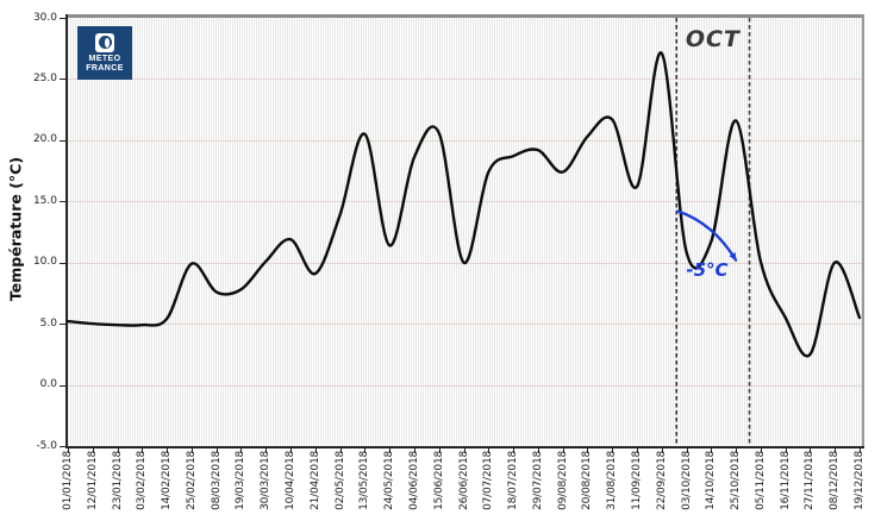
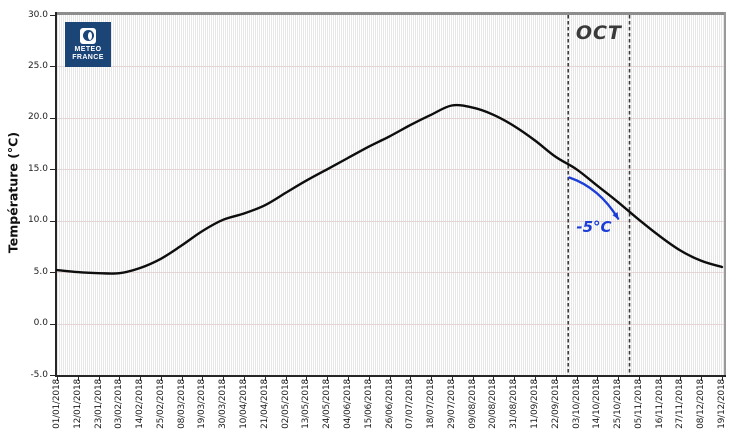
25/02/2018: 9.9 -> 6.3
19/03/2018: 7.8 -> 9.0
10/04/2018: 11.9 -> 10.7
21/04/2018: 9.1 -> 11.5
02/05/2018: 13.9 -> 12.7
13/05/2018: 20.5 -> 13.9
24/05/2018: 11.4 -> 15.0
04/06/2018: 18.6 -> 16.1
15/06/2018: 20.6 -> 17.2
26/06/2018: 10.0 -> 18.2
07/07/2018: 17.4 -> 19.3
18/07/2018: 18.7 -> 20.3
29/07/2018: 19.2 -> 21.2
09/08/2018: 17.4 -> 21.0
31/08/2018: 21.7 -> 19.2
11/09/2018: 16.2 -> 17.8
22/09/2018: 27.1 -> 16.2
03/10/2018: 10.9 -> 15.0
14/10/2018: 11.7 -> 13.4
25/10/2018: 21.6 -> 11.8
16/11/2018: 5.5 -> 8.5
27/11/2018: 2.5 -> 7.1
08/12/2018: 10.0 -> 6.1
